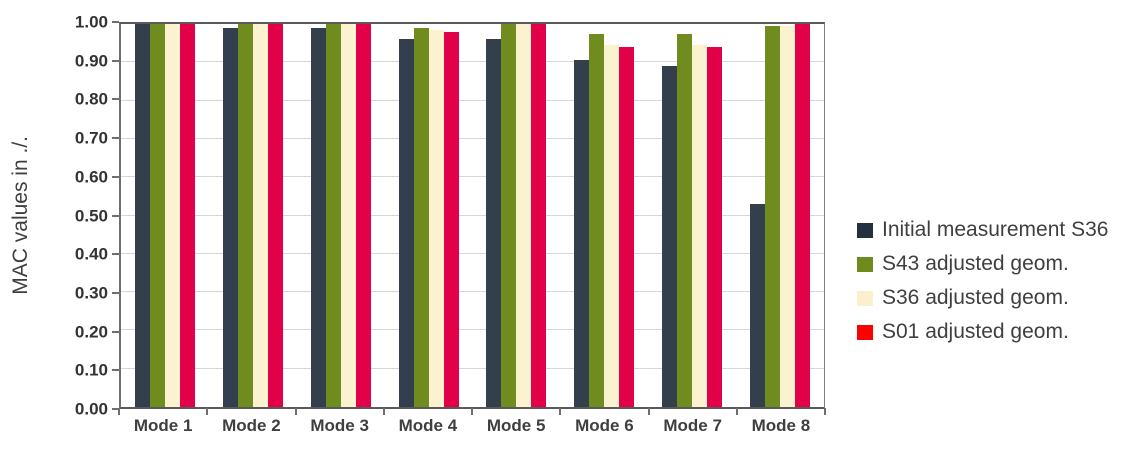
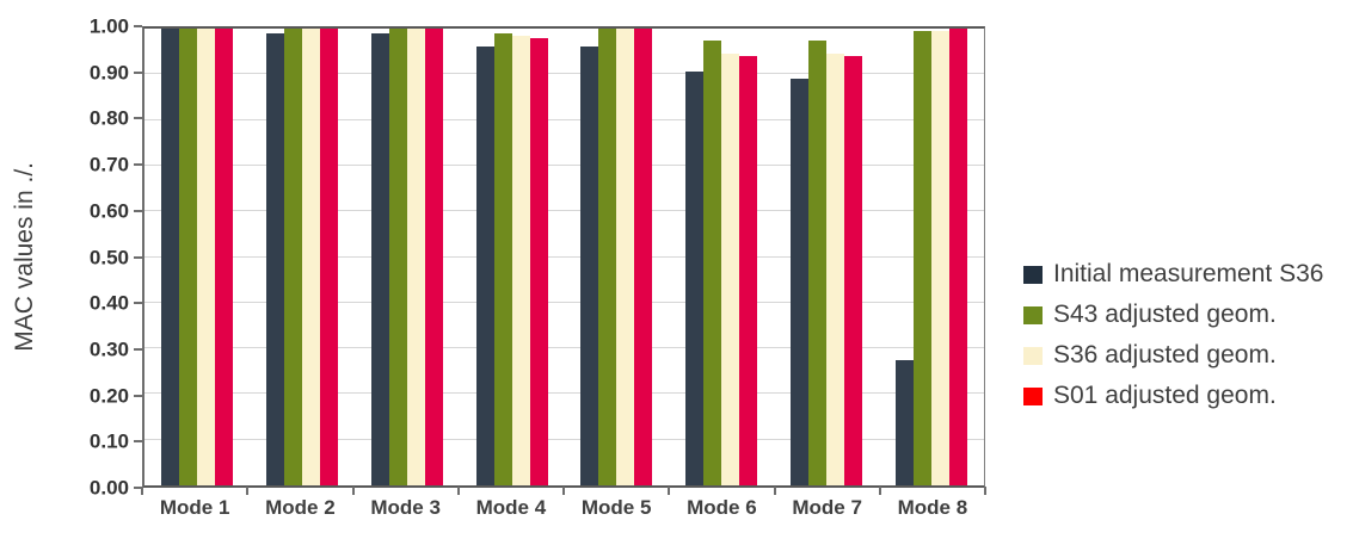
Initial measurement S36/Mode 8: 0.53 -> 0.28
